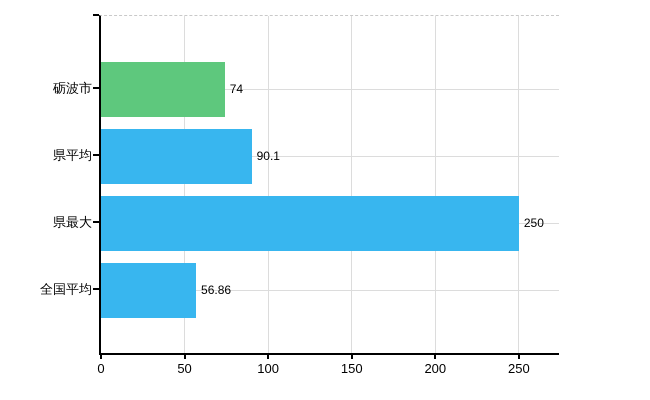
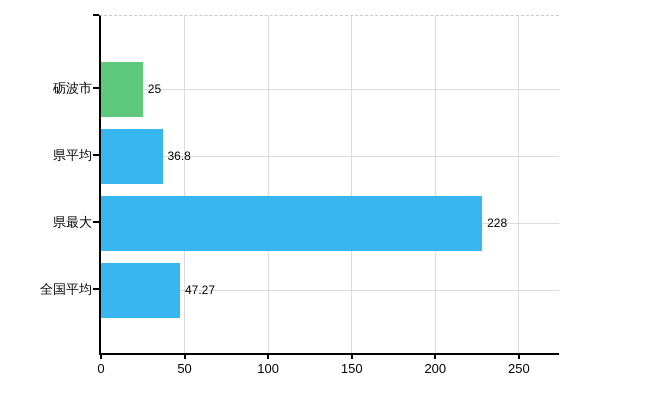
砺波市: 74 -> 25
県平均: 90.1 -> 36.8
県最大: 250 -> 228
全国平均: 56.86 -> 47.27
